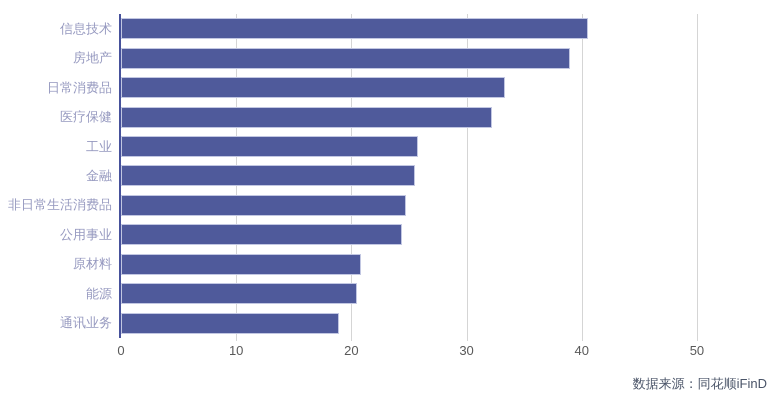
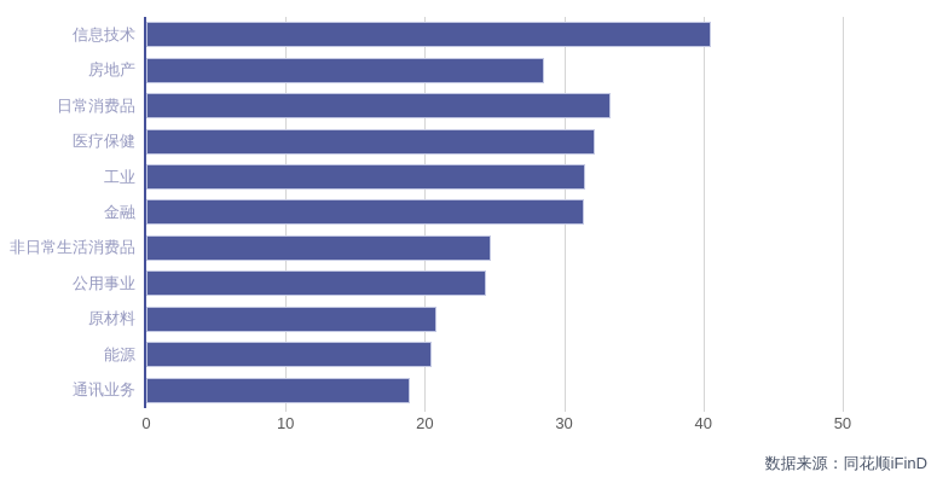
房地产: 39.0 -> 28.6
工业: 25.8 -> 31.5
金融: 25.5 -> 31.4
